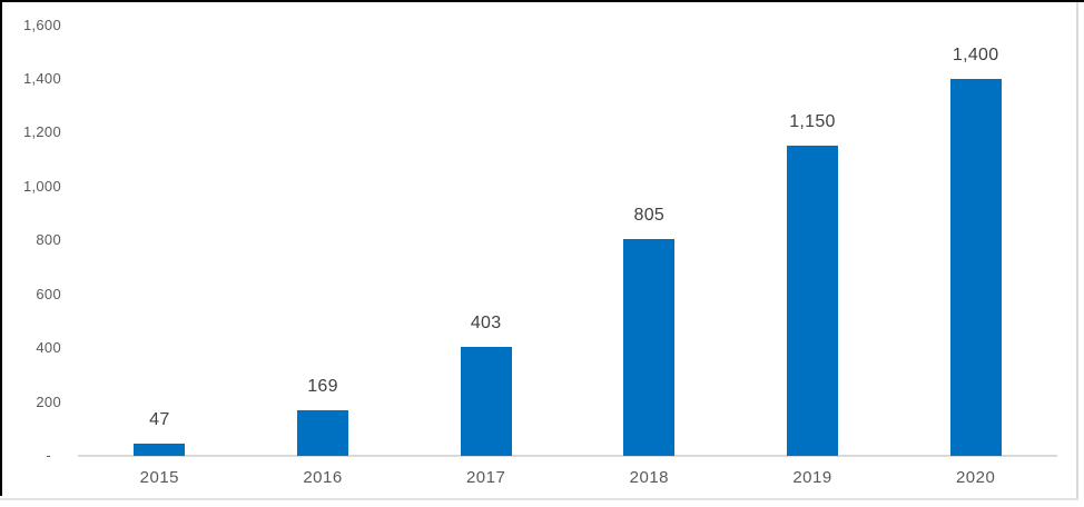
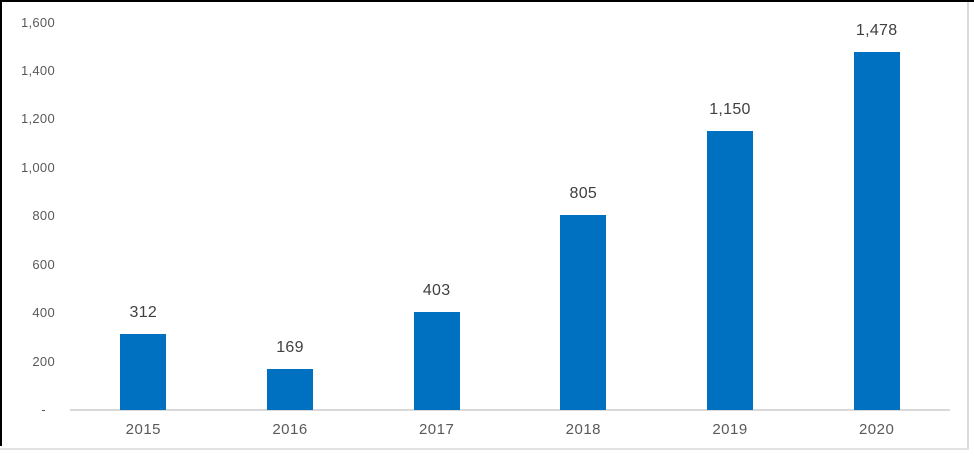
2015: 47 -> 312
2020: 1,400 -> 1,478
